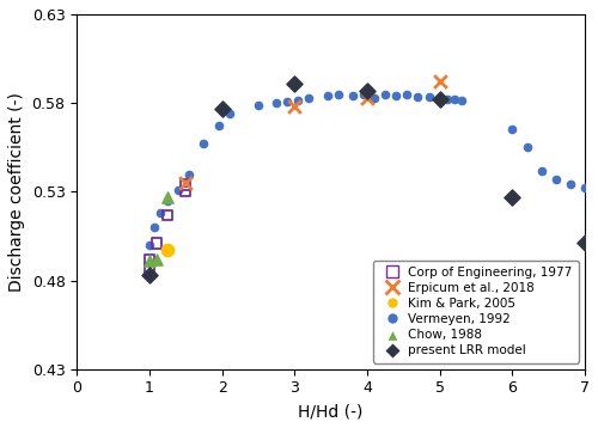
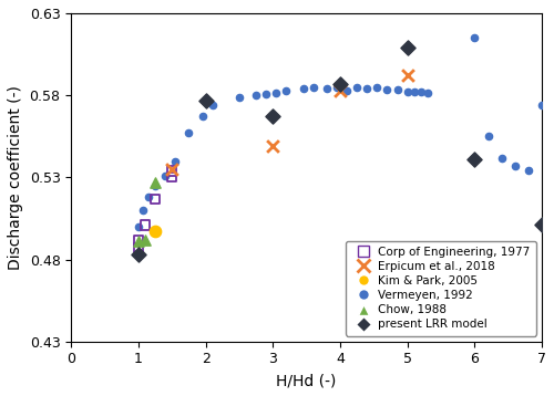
Erpicum et al., 2018/3: 0.578 -> 0.549
present LRR model/3: 0.591 -> 0.567
present LRR model/5: 0.582 -> 0.609
Vermeyen, 1992/6: 0.565 -> 0.615
present LRR model/6: 0.527 -> 0.541
Vermeyen, 1992/7: 0.532 -> 0.574
